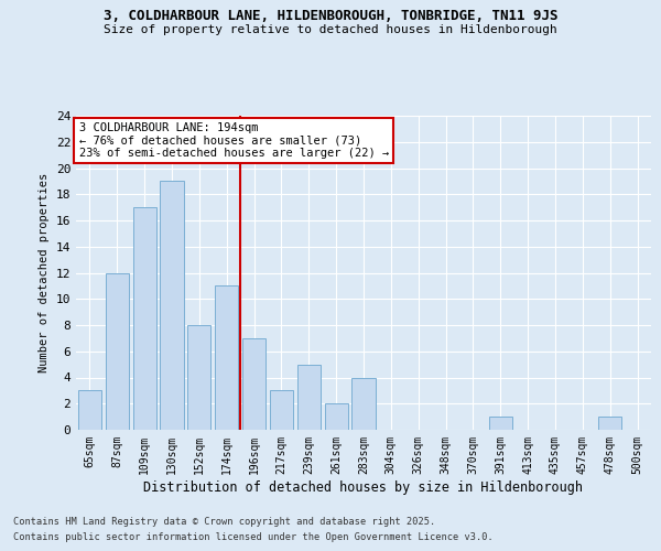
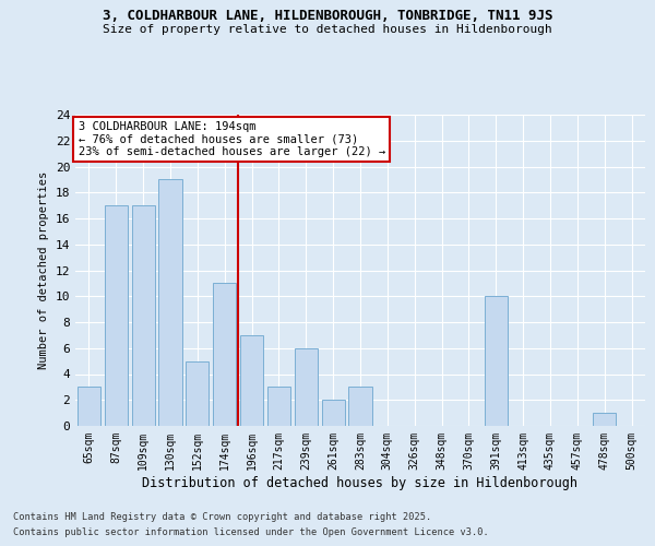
87sqm: 12 -> 17
152sqm: 8 -> 5
239sqm: 5 -> 6
283sqm: 4 -> 3
391sqm: 1 -> 10
